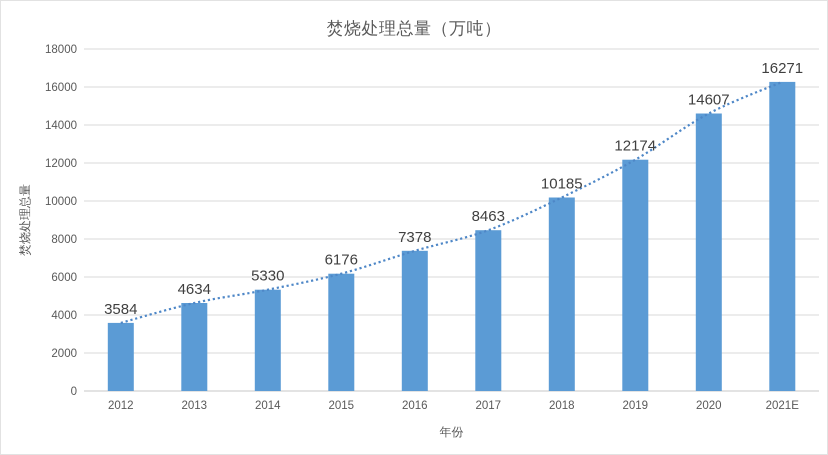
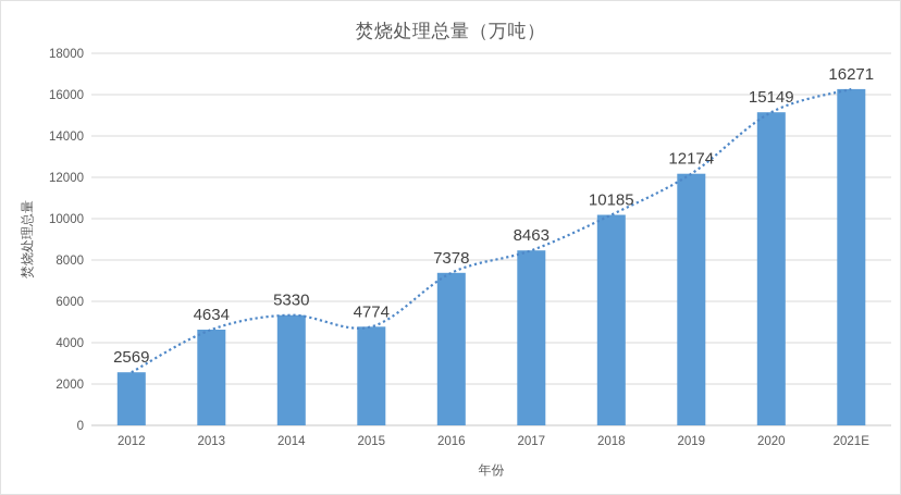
2012: 3584 -> 2569
2015: 6176 -> 4774
2020: 14607 -> 15149
